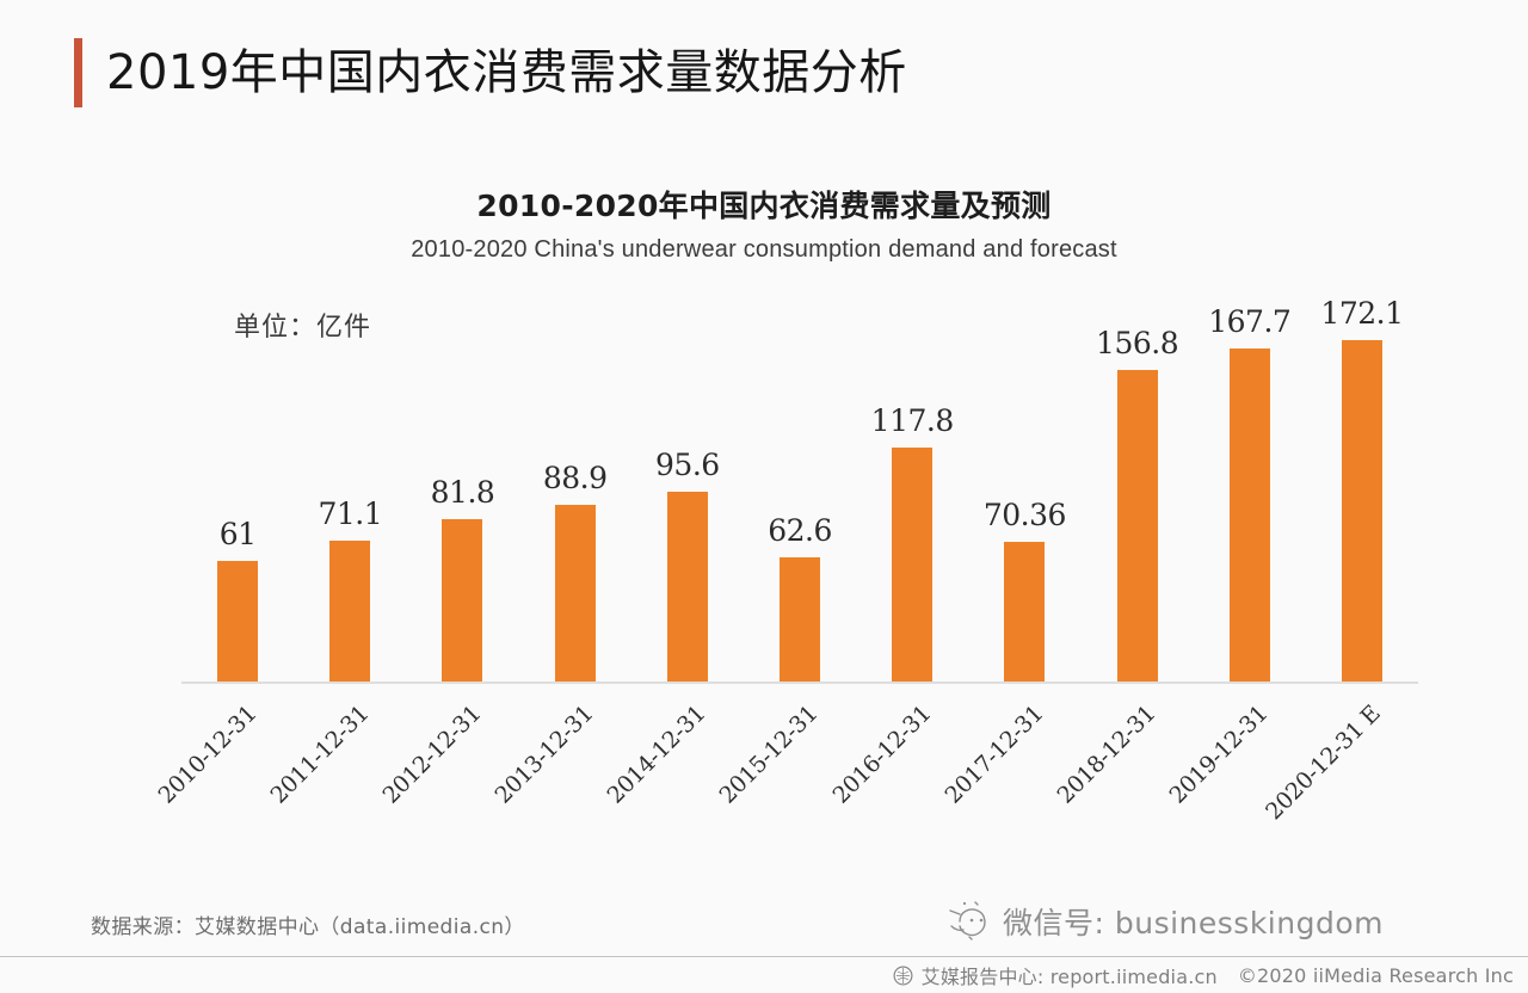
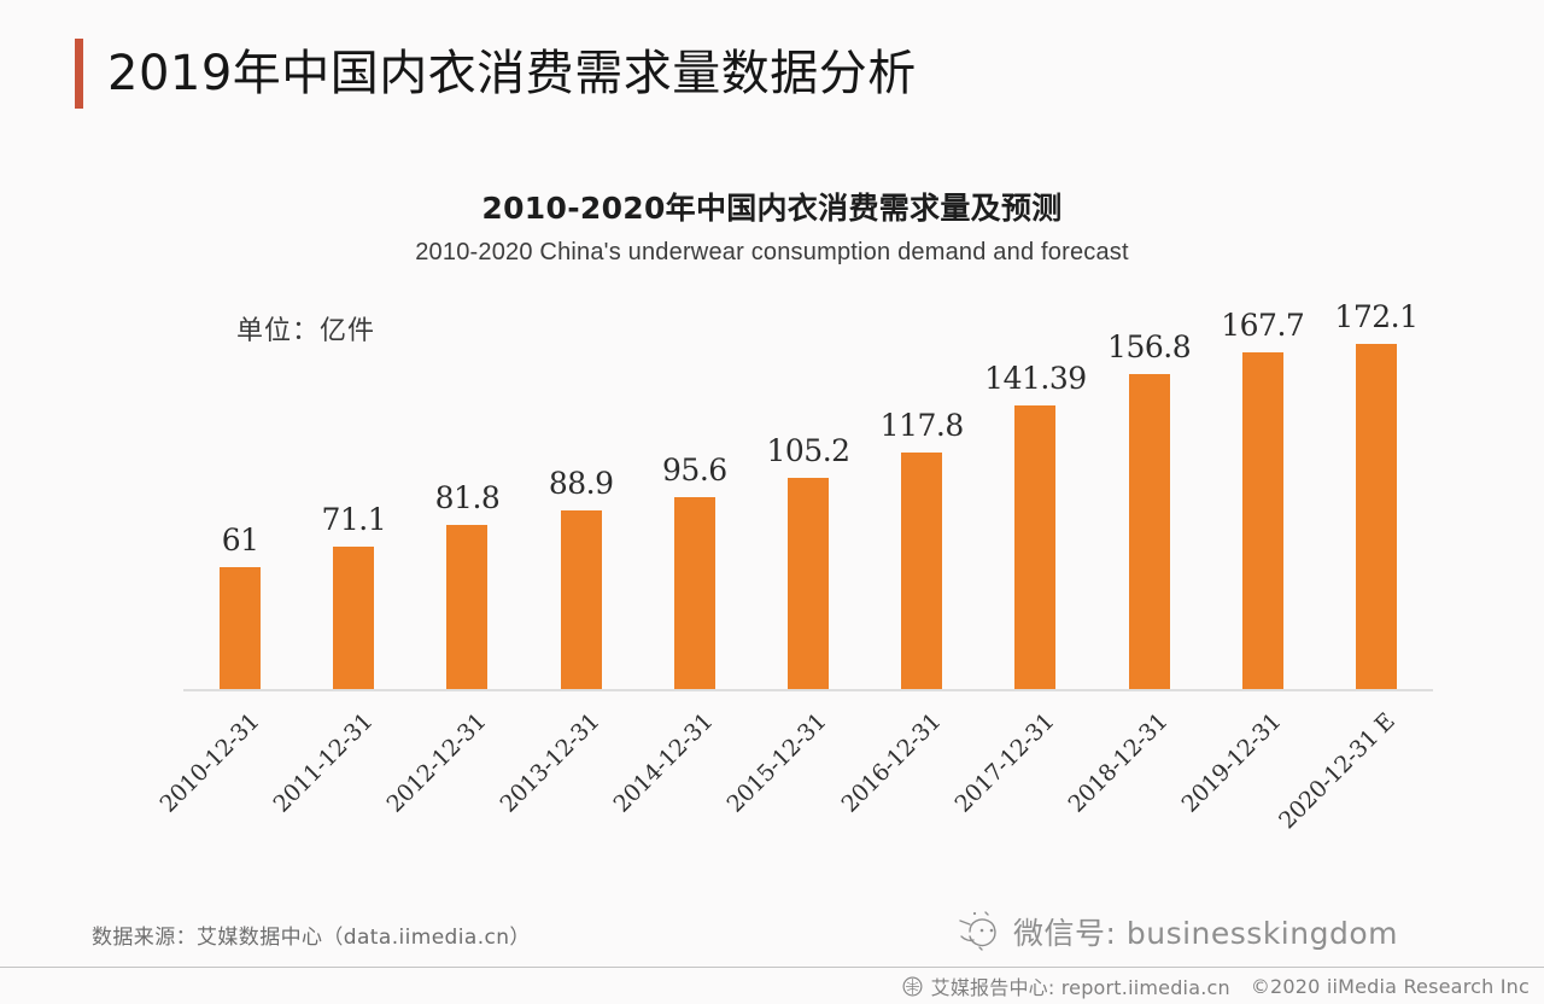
2015-12-31: 62.6 -> 105.2
2017-12-31: 70.36 -> 141.39
